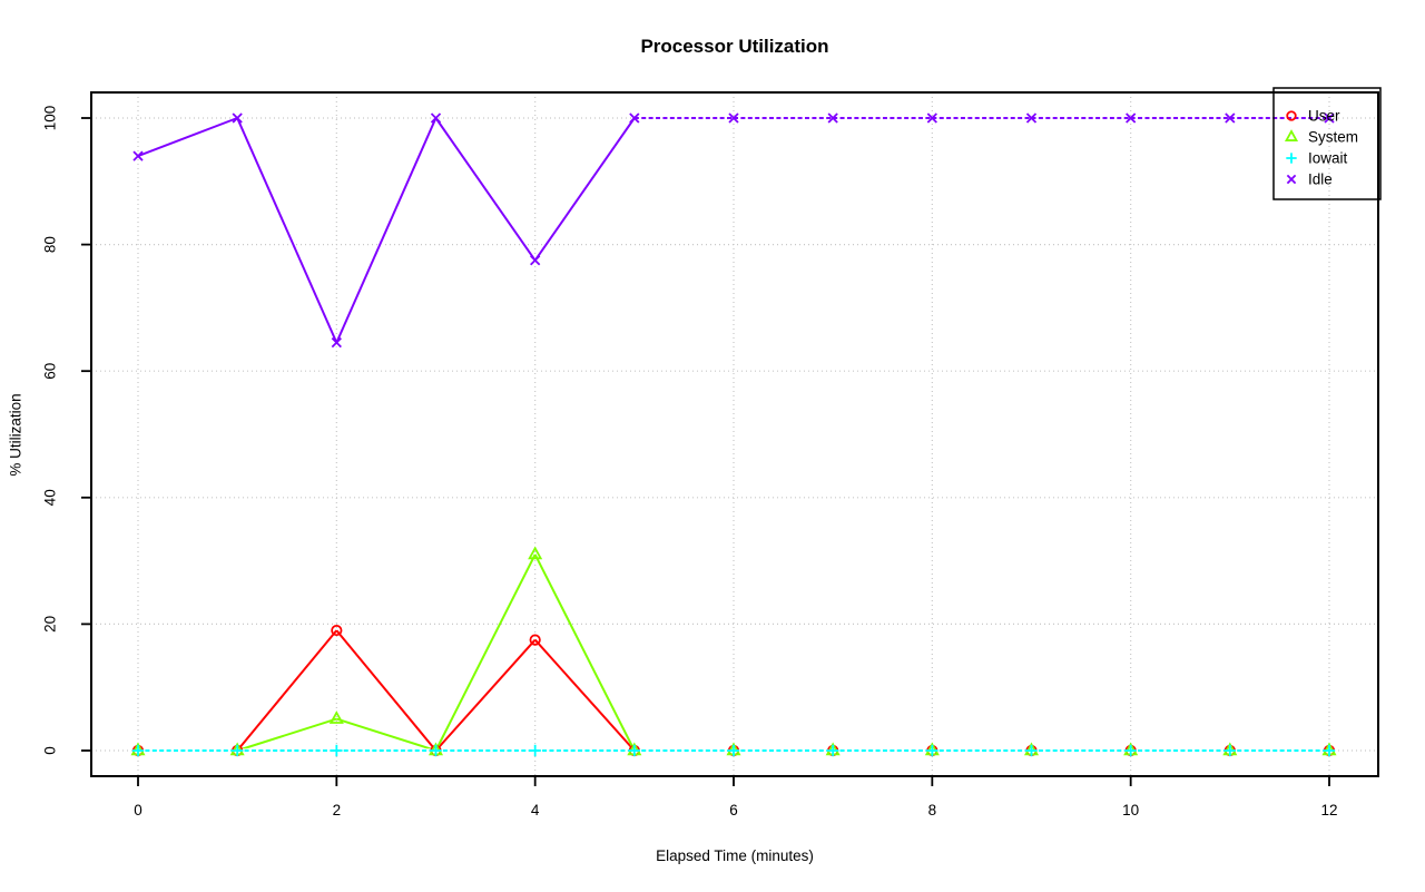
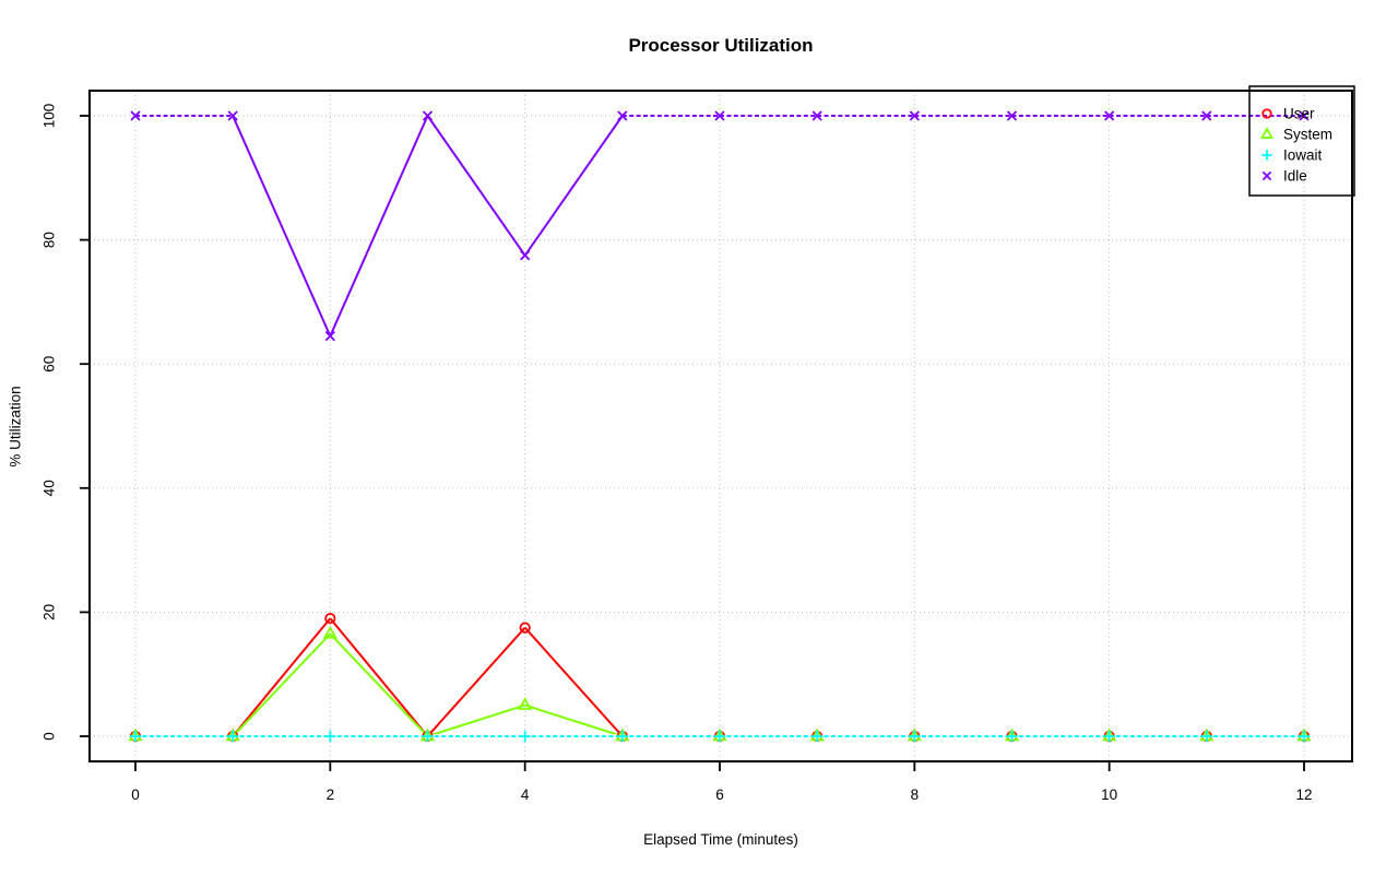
Idle/0: 94 -> 100
System/2: 5 -> 16
System/4: 31 -> 5
